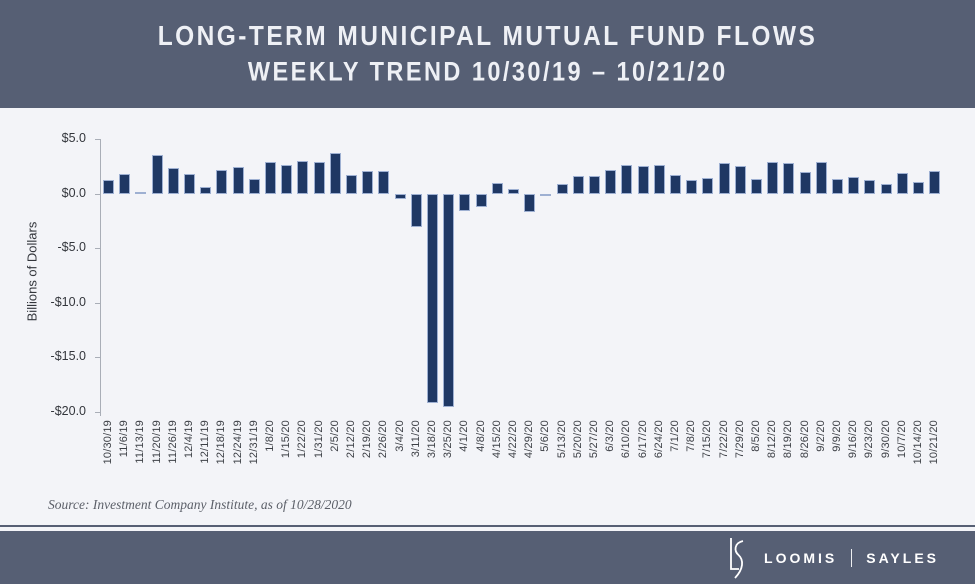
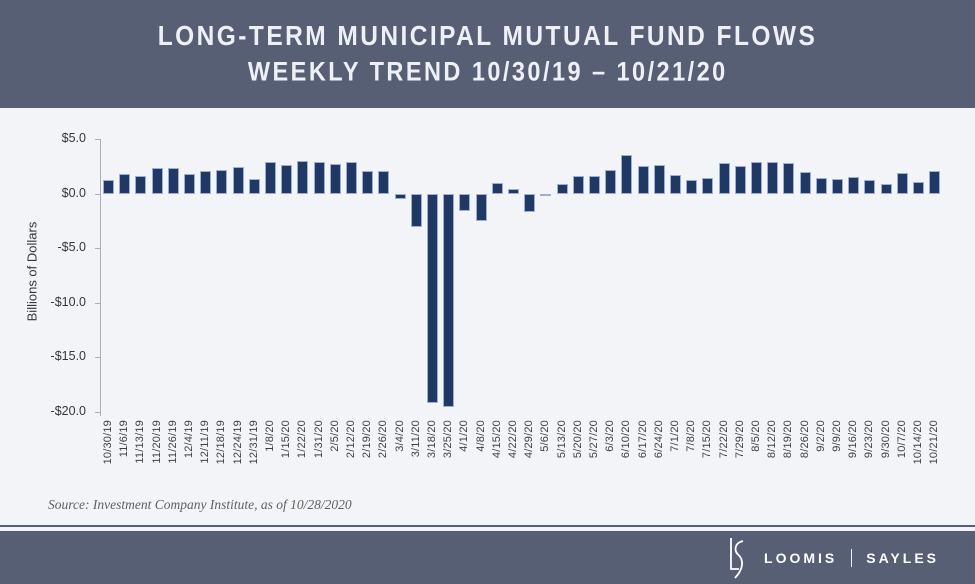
11/13/19: $0.1 -> $1.6
11/20/19: $3.5 -> $2.3
12/11/19: $0.6 -> $2.1
2/5/20: $3.7 -> $2.7
2/12/20: $1.7 -> $2.9
4/8/20: -$1.2 -> -$2.5
6/10/20: $2.6 -> $3.5
8/5/20: $1.3 -> $2.9
9/2/20: $2.9 -> $1.4
